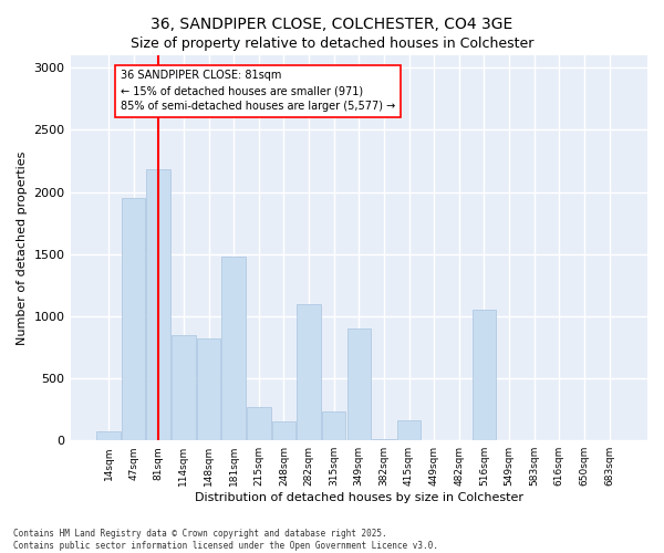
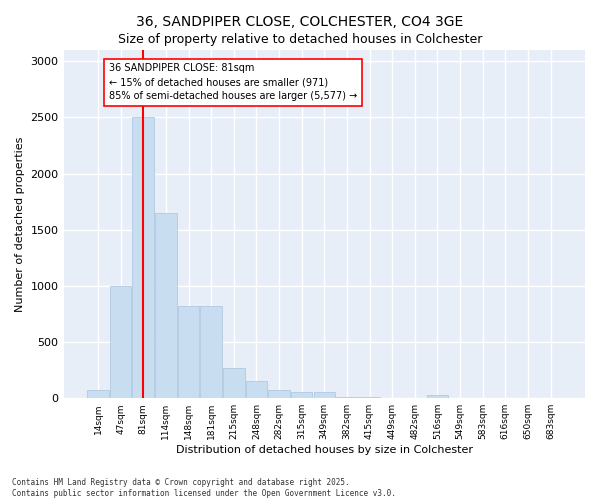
47sqm: 1950 -> 1000
81sqm: 2180 -> 2500
114sqm: 850 -> 1650
181sqm: 1480 -> 820
282sqm: 1100 -> 70
315sqm: 230 -> 60
349sqm: 900 -> 60
415sqm: 160 -> 10
516sqm: 1050 -> 20
